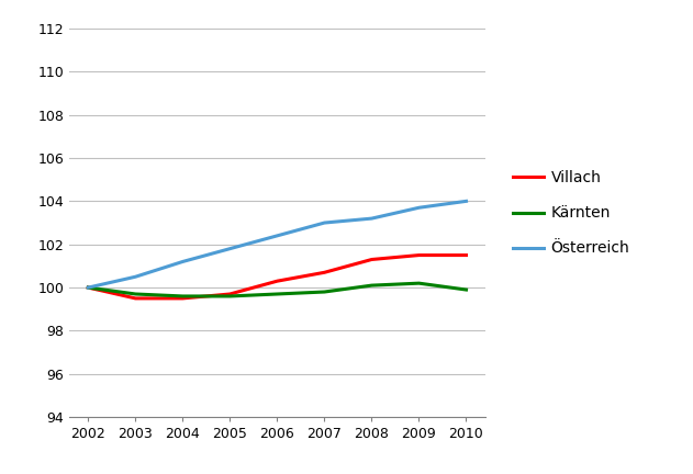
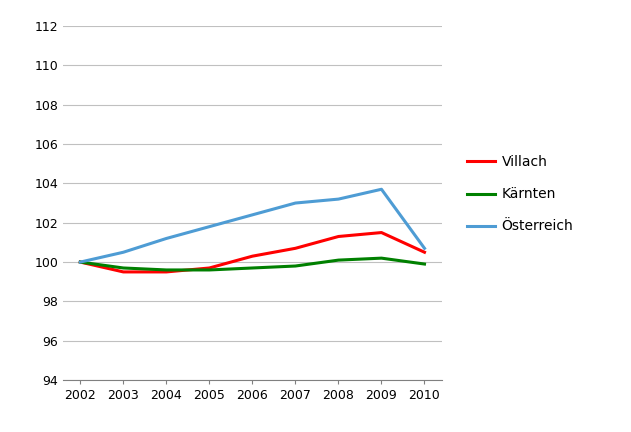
Villach/2010: 101.5 -> 100.5
Österreich/2010: 104.0 -> 100.7
